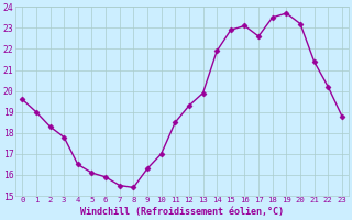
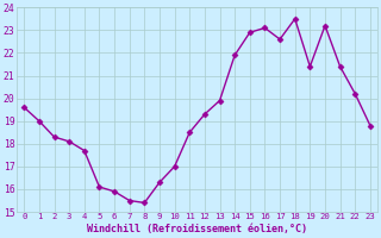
3: 17.8 -> 18.1
4: 16.5 -> 17.7
19: 23.7 -> 21.4
